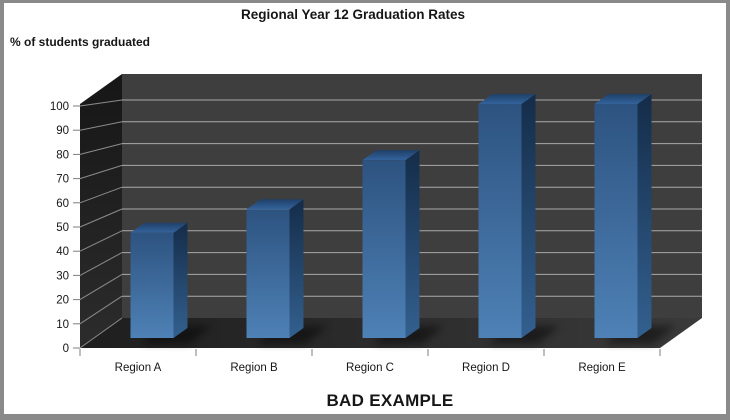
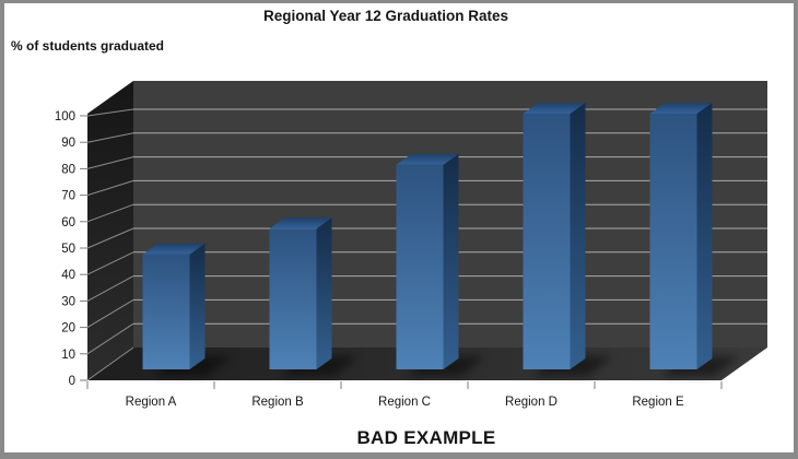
Region C: 76 -> 80
